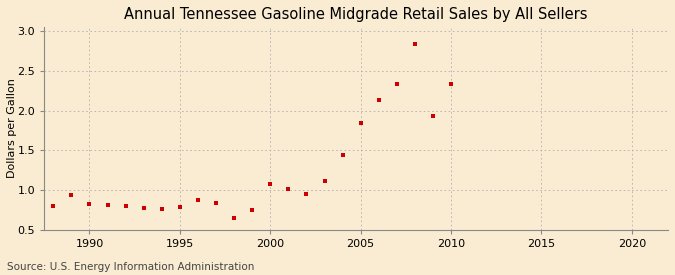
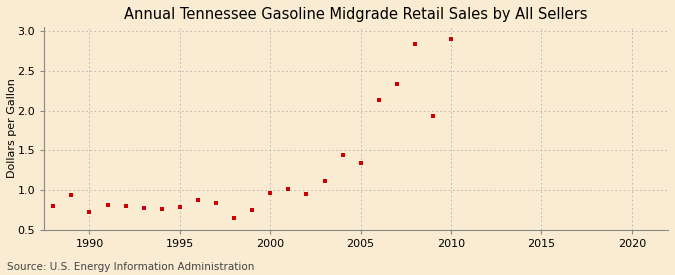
1990: 0.83 -> 0.72
2000: 1.08 -> 0.96
2005: 1.84 -> 1.34
2010: 2.34 -> 2.90
